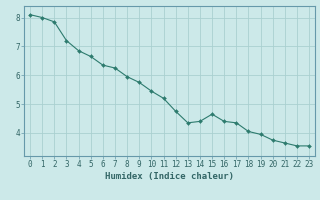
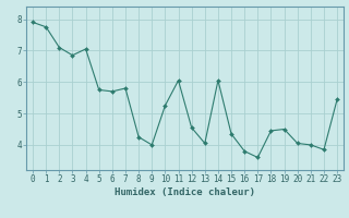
0: 8.10 -> 7.90
1: 8.00 -> 7.75
2: 7.85 -> 7.10
3: 7.20 -> 6.85
4: 6.85 -> 7.05
5: 6.65 -> 5.75
6: 6.35 -> 5.70
7: 6.25 -> 5.80
8: 5.95 -> 4.25
9: 5.75 -> 4.00
10: 5.45 -> 5.25
11: 5.20 -> 6.05
12: 4.75 -> 4.55
13: 4.35 -> 4.05
14: 4.40 -> 6.05
15: 4.65 -> 4.35
16: 4.40 -> 3.80
17: 4.35 -> 3.60
18: 4.05 -> 4.45
19: 3.95 -> 4.50
20: 3.75 -> 4.05
21: 3.65 -> 4.00
22: 3.55 -> 3.85
23: 3.55 -> 5.45
